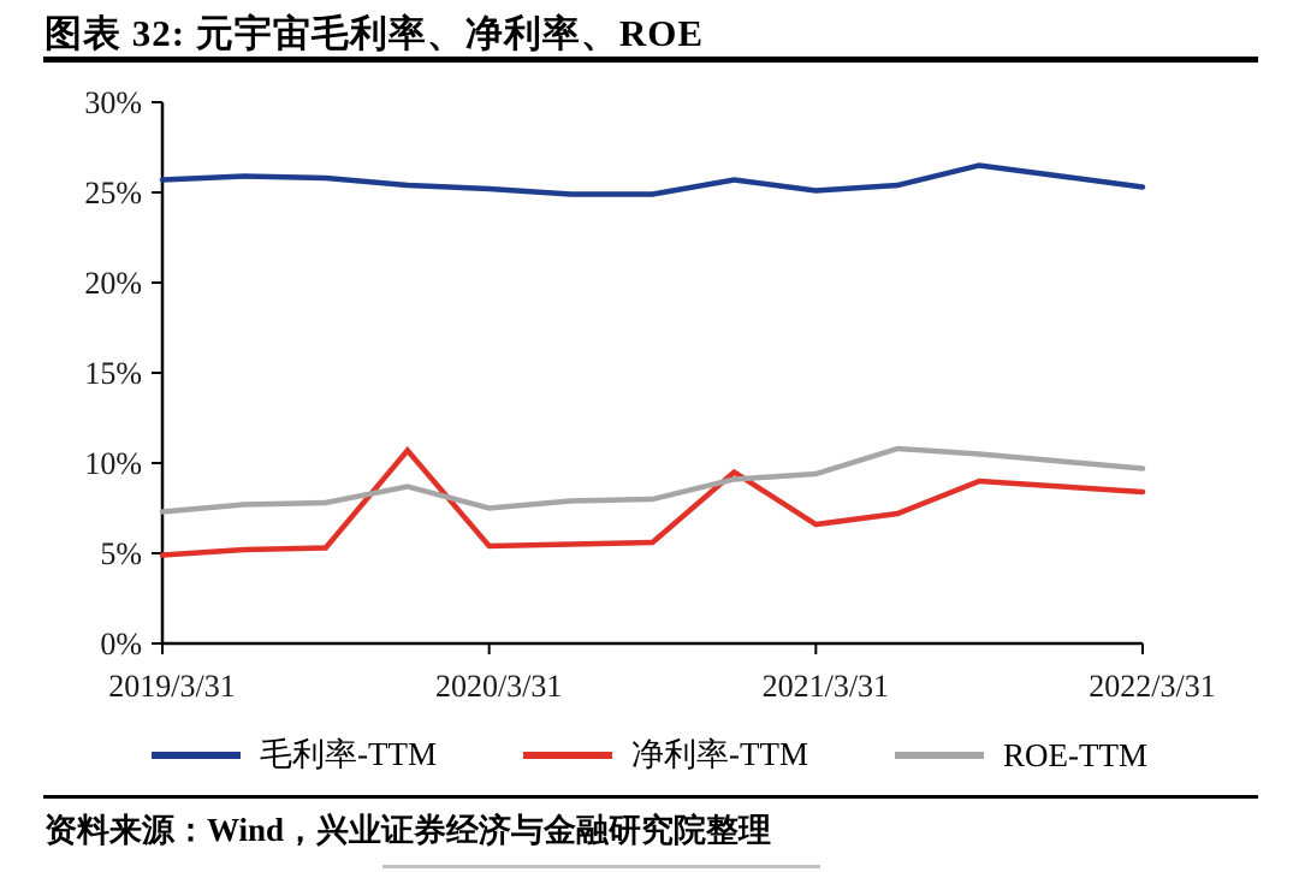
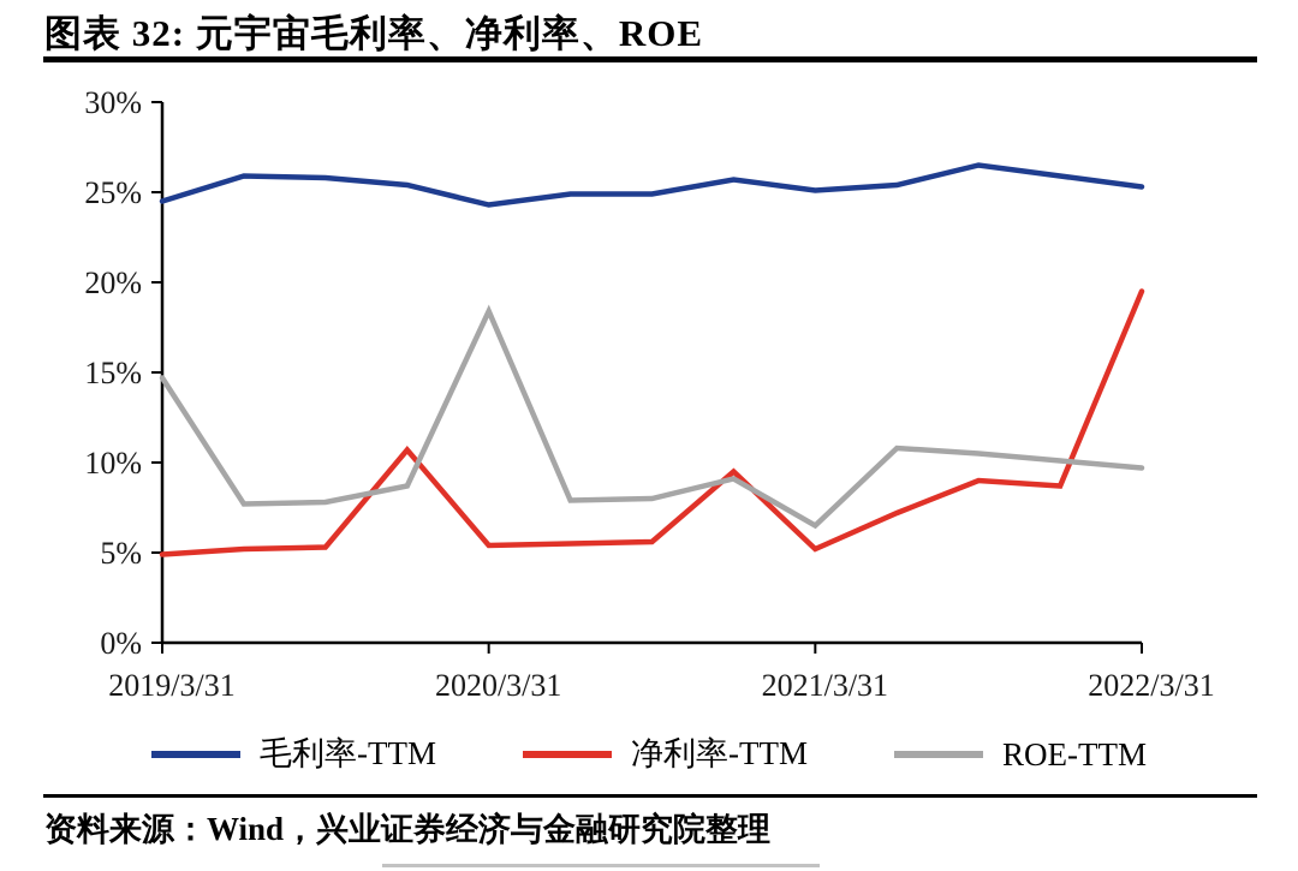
毛利率-TTM/2019/3/31: 25.7% -> 24.5%
ROE-TTM/2019/3/31: 7.3% -> 14.7%
毛利率-TTM/2020/3/31: 25.2% -> 24.3%
ROE-TTM/2020/3/31: 7.5% -> 18.4%
净利率-TTM/2021/3/31: 6.6% -> 5.2%
ROE-TTM/2021/3/31: 9.4% -> 6.5%
净利率-TTM/2022/3/31: 8.4% -> 19.5%
